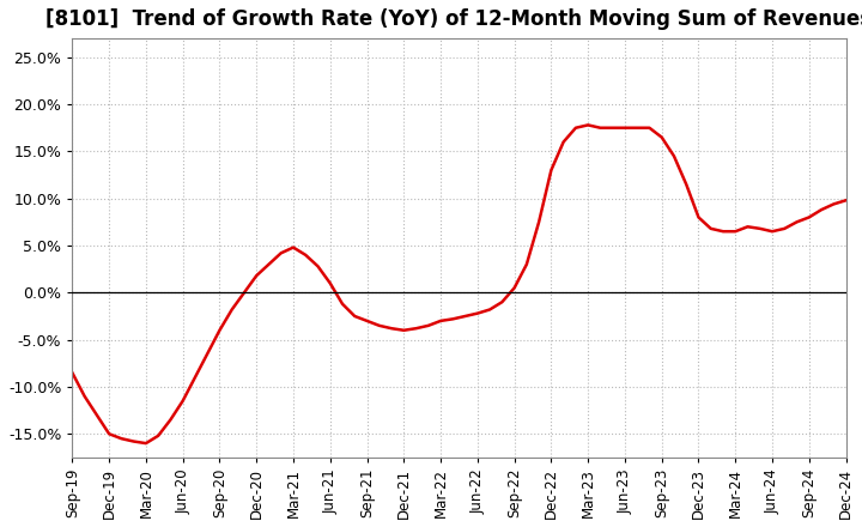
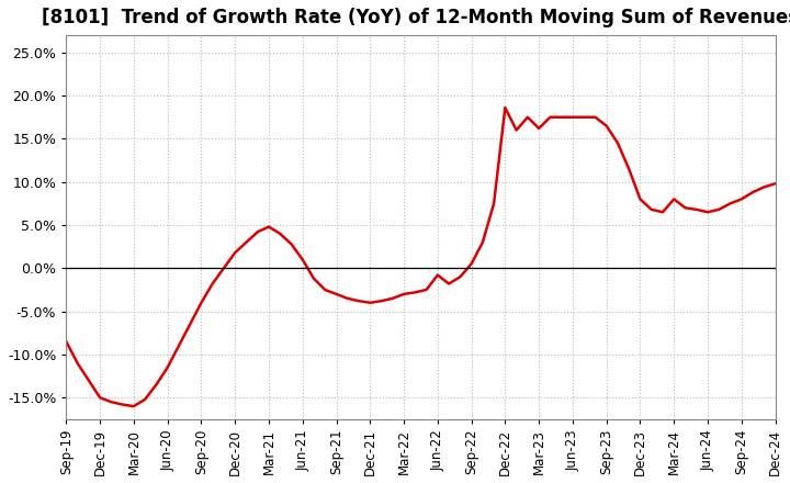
Jun-22: -2.2% -> -0.8%
Dec-22: 13.0% -> 18.6%
Mar-23: 17.8% -> 16.2%
Mar-24: 6.5% -> 8.0%
